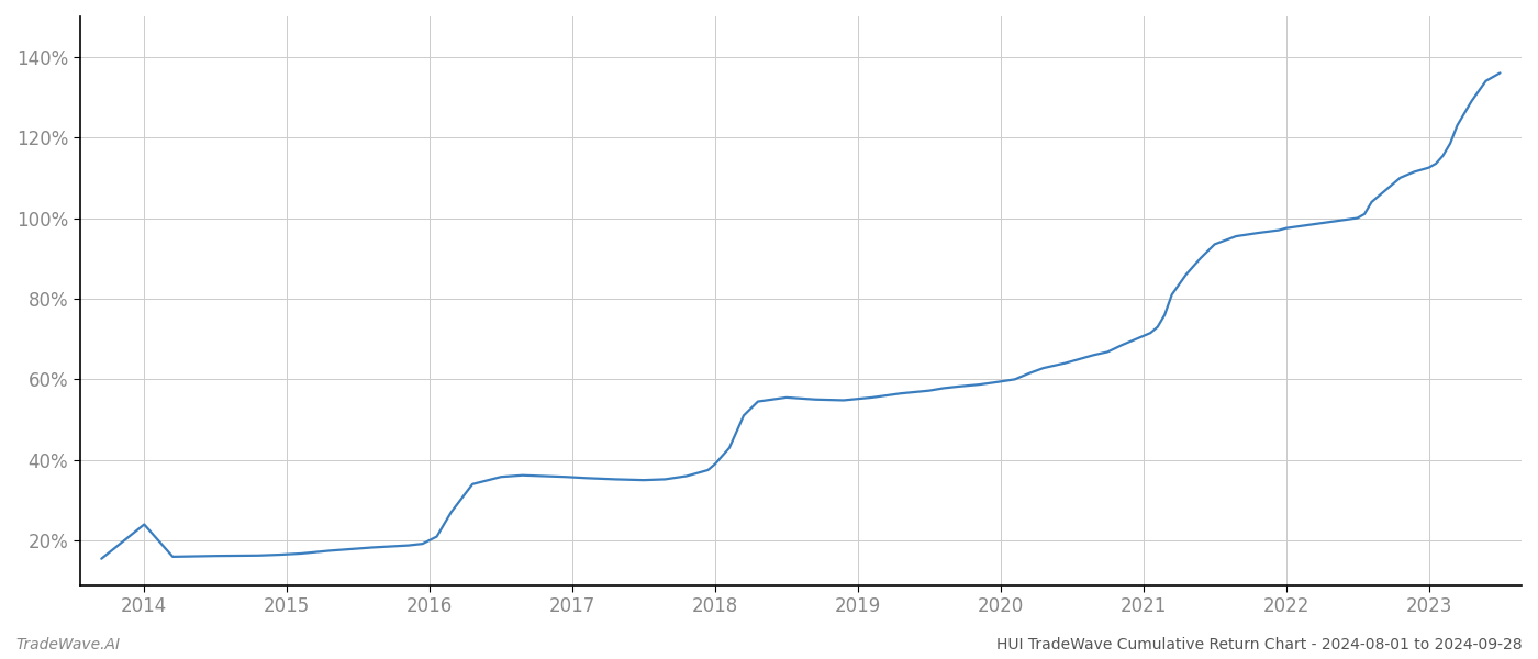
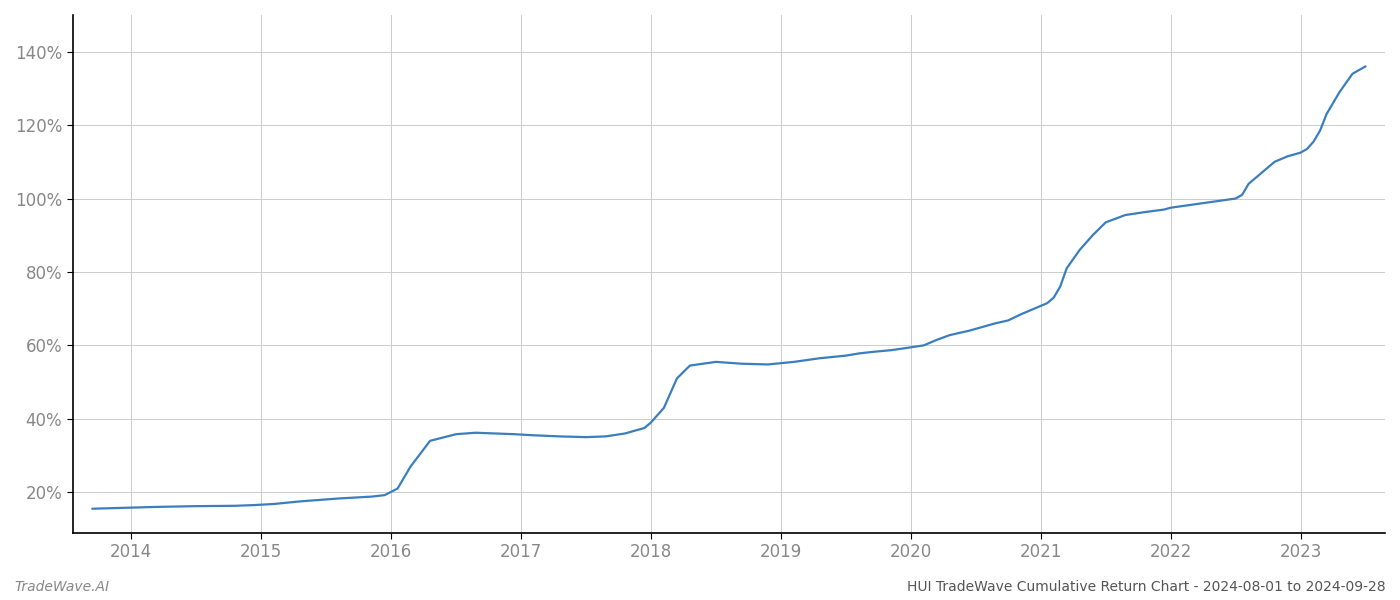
2014: 24.0% -> 15.8%
